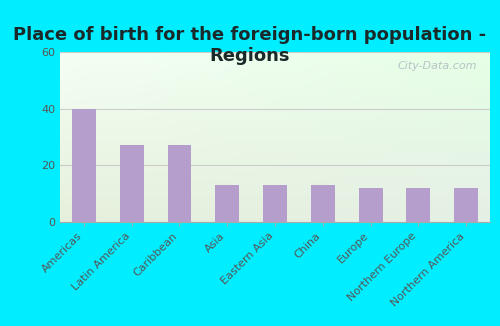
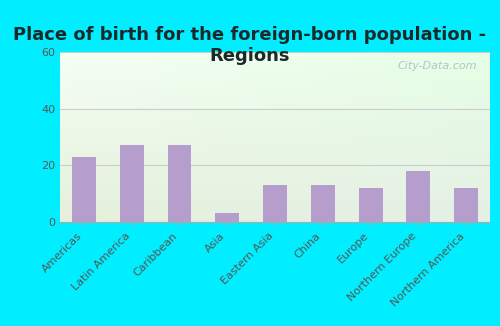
Americas: 40 -> 23
Asia: 13 -> 3
Northern Europe: 12 -> 18
